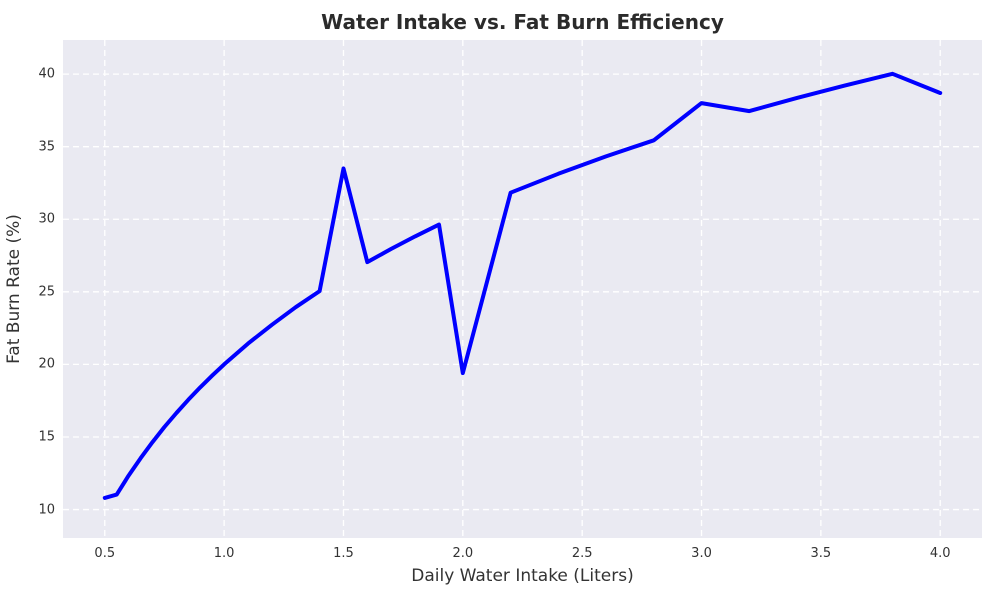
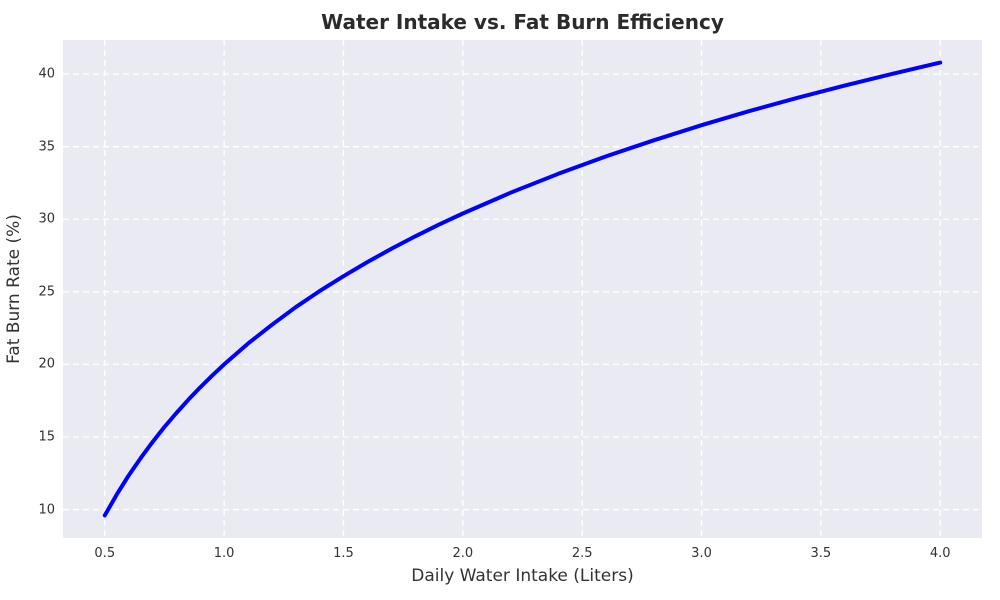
0.5: 10.8 -> 9.6
1.5: 33.5 -> 26.1
2.0: 19.4 -> 30.4
3.0: 38.0 -> 36.5
4.0: 38.7 -> 40.8
